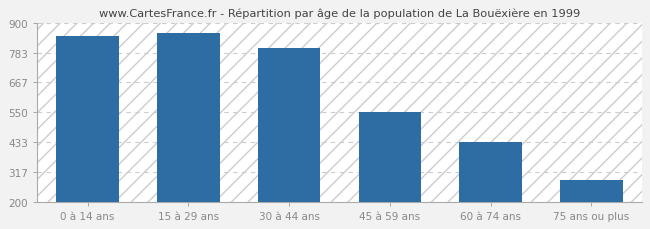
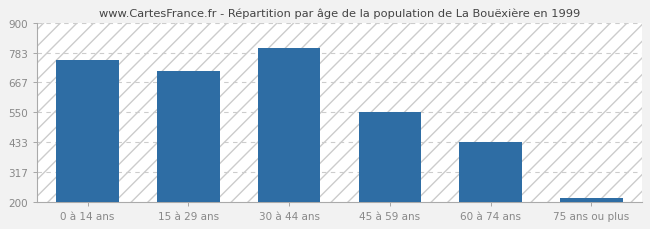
0 à 14 ans: 850 -> 753
15 à 29 ans: 860 -> 710
75 ans ou plus: 285 -> 213
